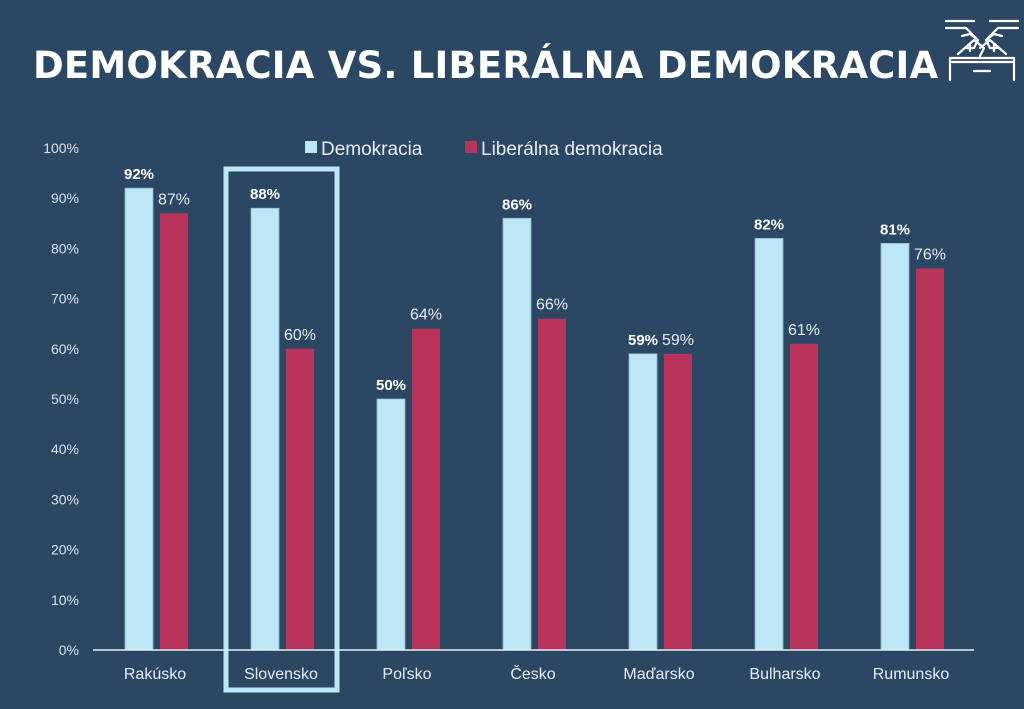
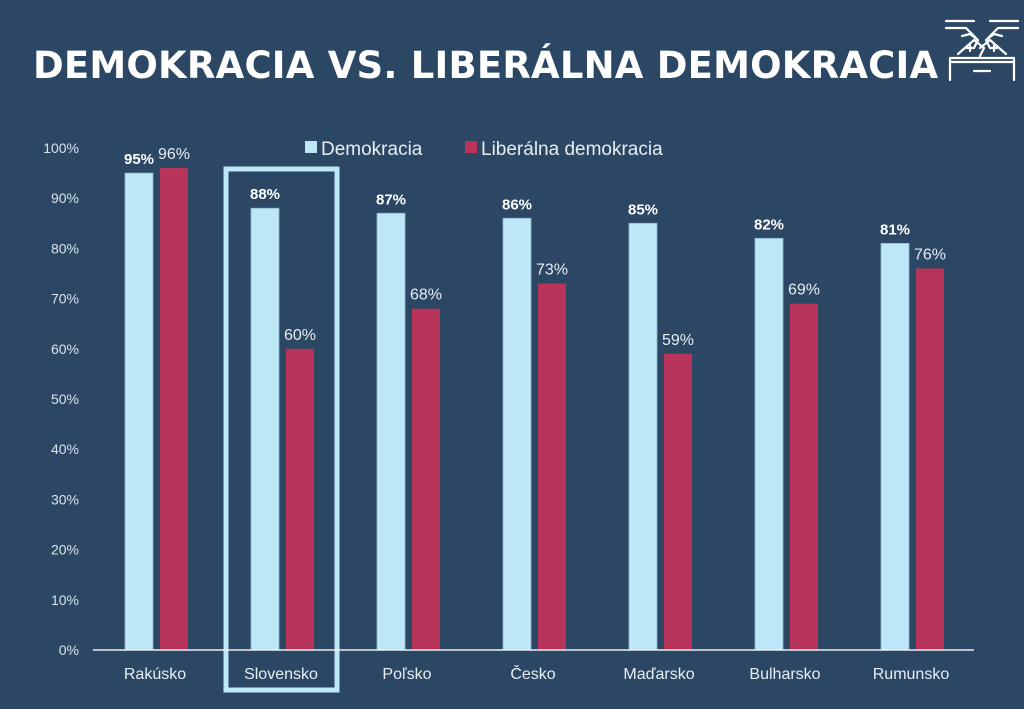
Demokracia/Rakúsko: 92% -> 95%
Liberálna demokracia/Rakúsko: 87% -> 96%
Demokracia/Poľsko: 50% -> 87%
Liberálna demokracia/Poľsko: 64% -> 68%
Liberálna demokracia/Česko: 66% -> 73%
Demokracia/Maďarsko: 59% -> 85%
Liberálna demokracia/Bulharsko: 61% -> 69%
